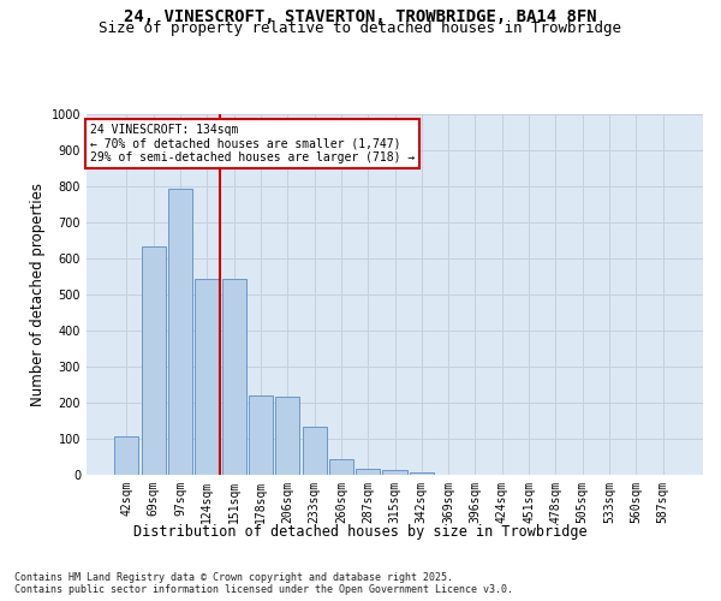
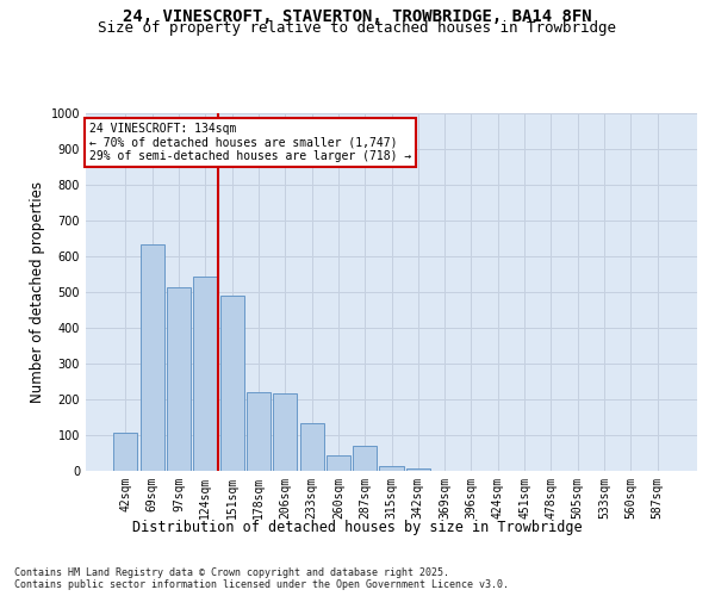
97sqm: 795 -> 515
151sqm: 543 -> 490
287sqm: 16 -> 70
